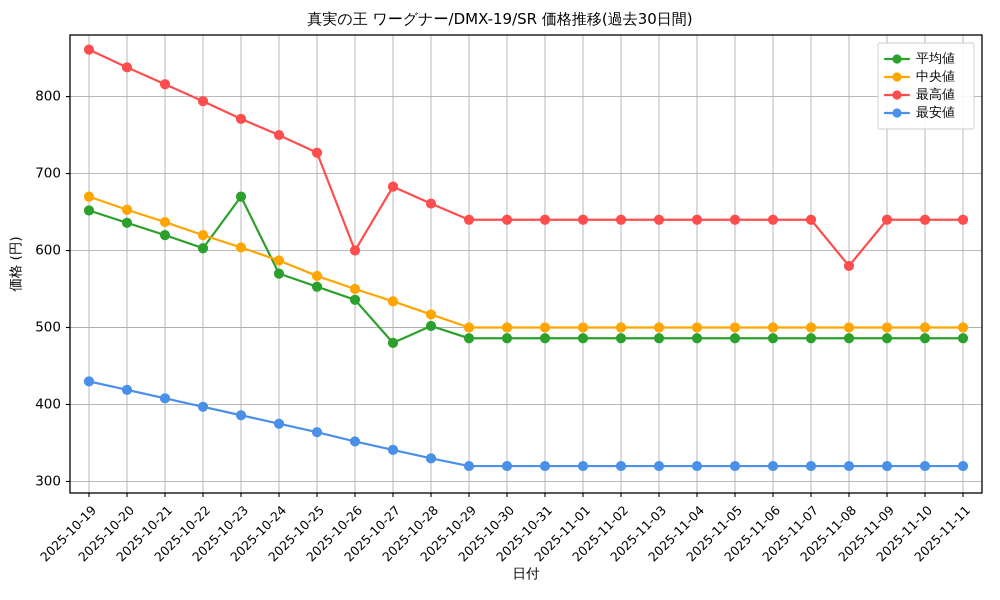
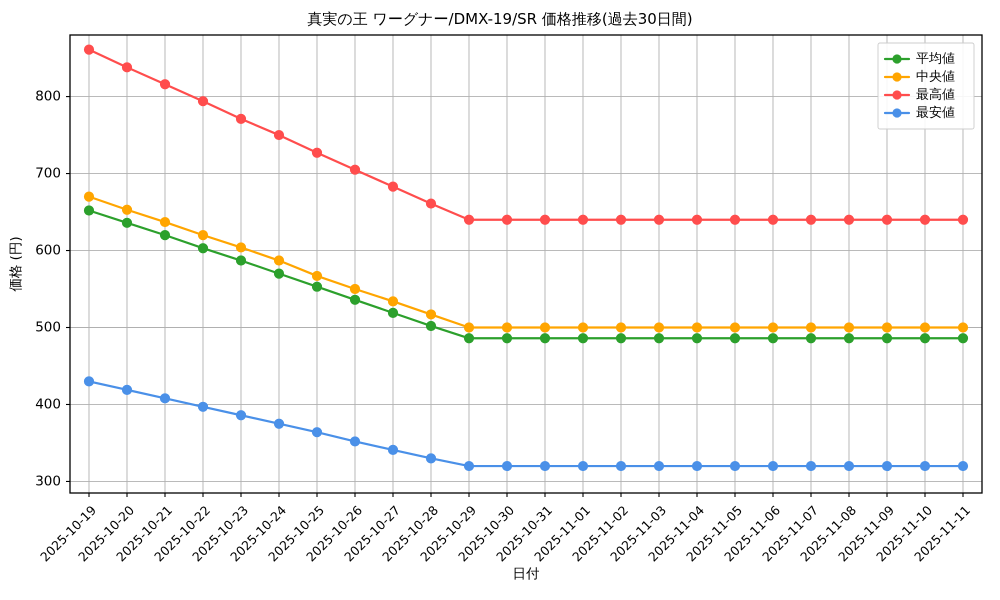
平均値/2025-10-23: 670 -> 590
最高値/2025-10-26: 600 -> 700
平均値/2025-10-27: 480 -> 520
最高値/2025-11-08: 580 -> 640
